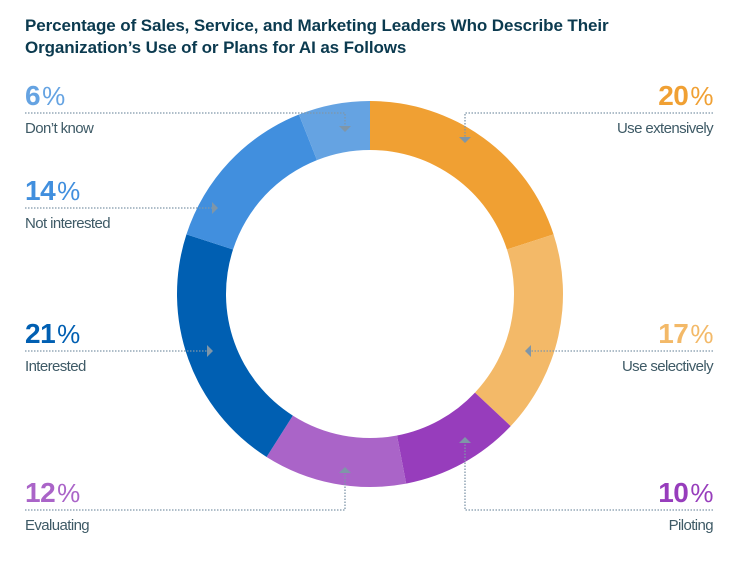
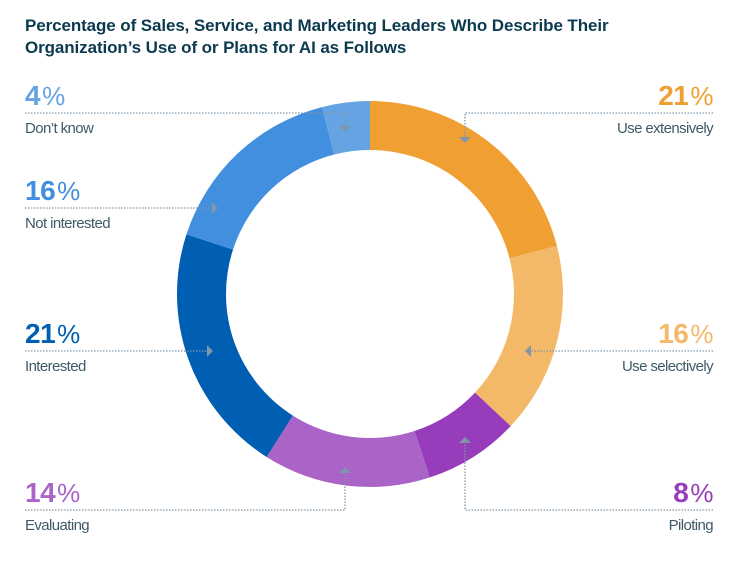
Use extensively: 20 -> 21
Use selectively: 17 -> 16
Piloting: 10 -> 8
Evaluating: 12 -> 14
Not interested: 14 -> 16
Don’t know: 6 -> 4
